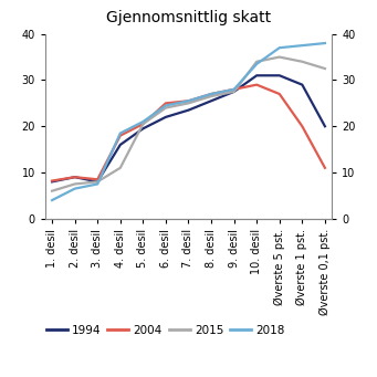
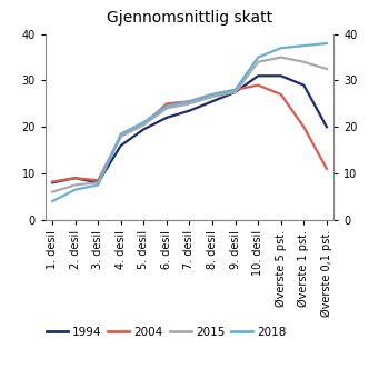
2015/4. desil: 11.0 -> 18.0
2018/10. desil: 33.5 -> 35.0
